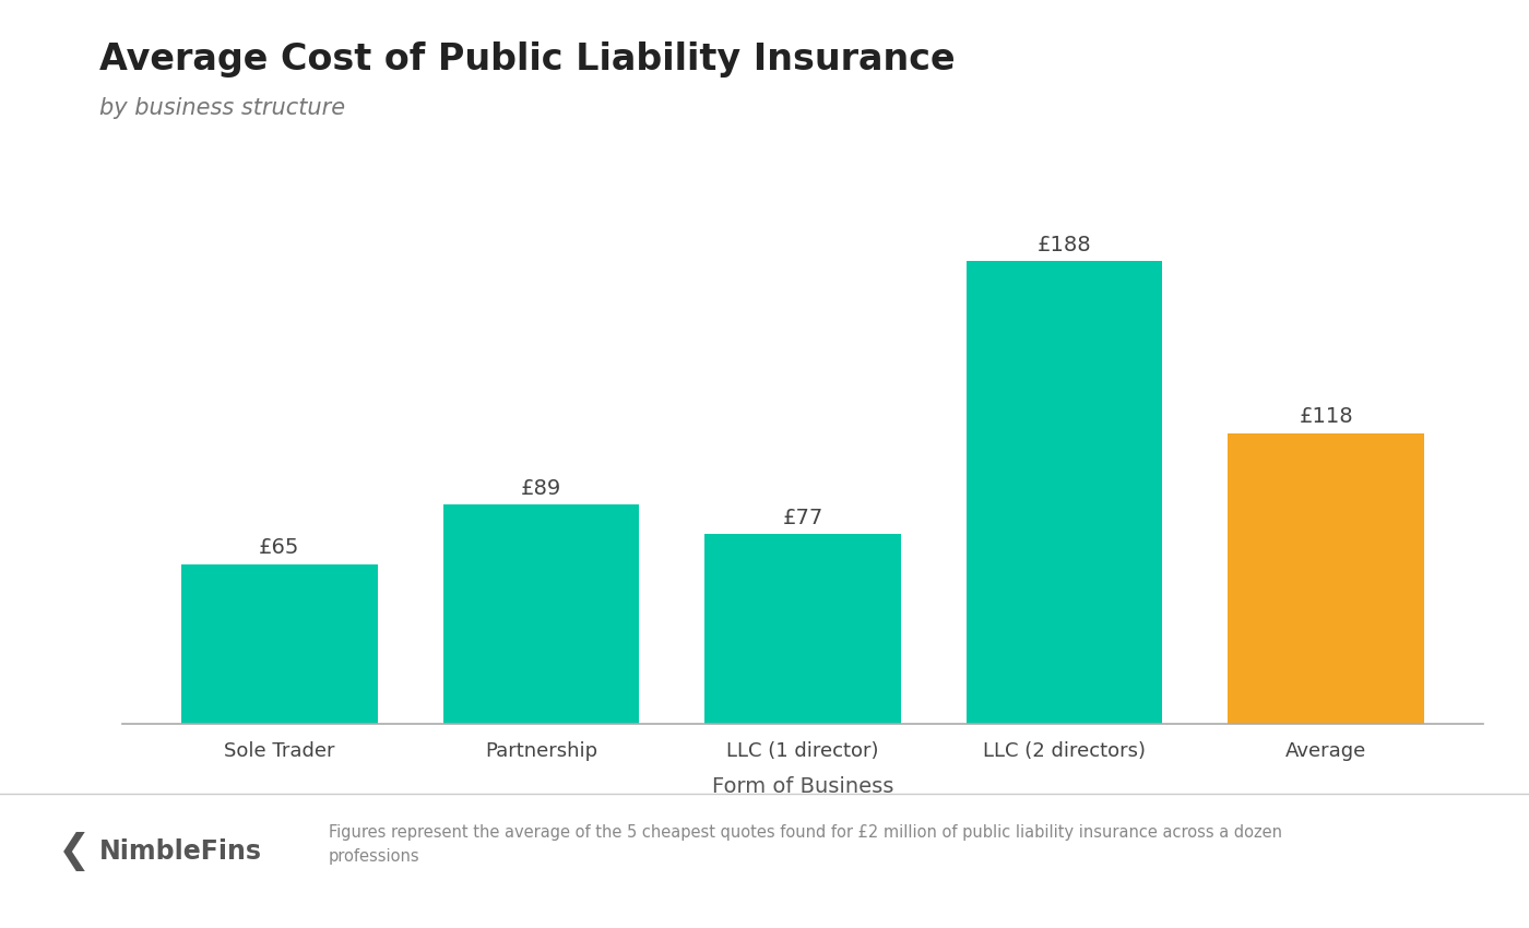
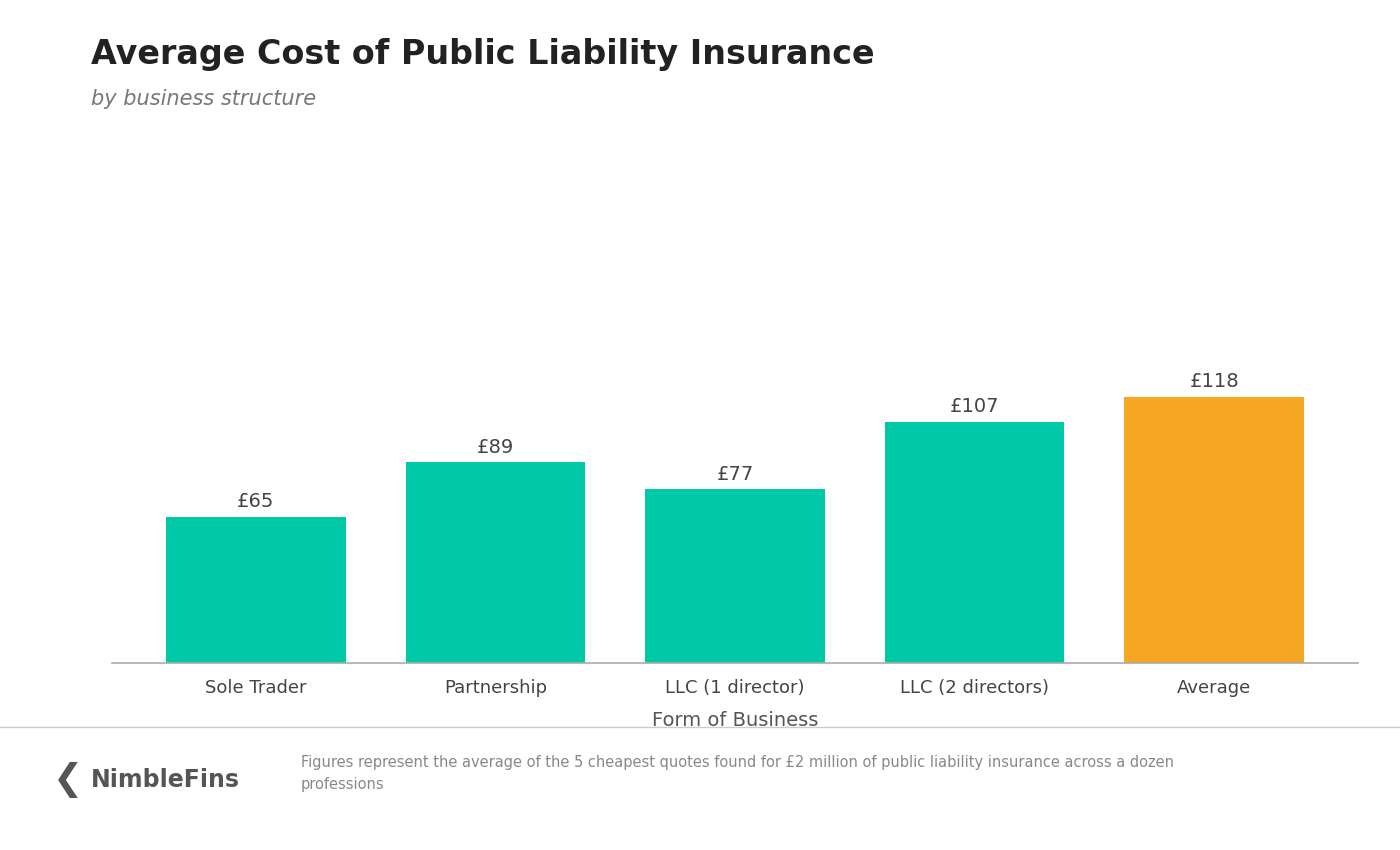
LLC (2 directors): £188 -> £107
